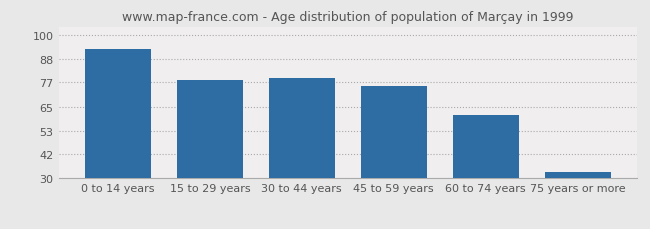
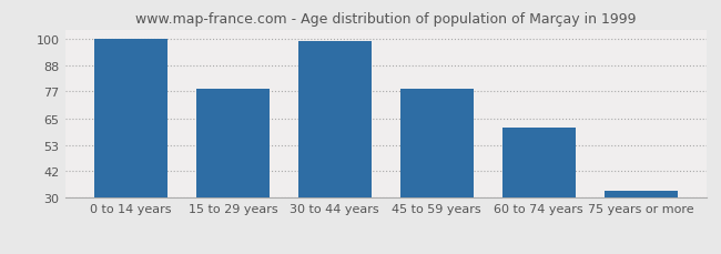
0 to 14 years: 93 -> 100
30 to 44 years: 79 -> 99
45 to 59 years: 75 -> 78
